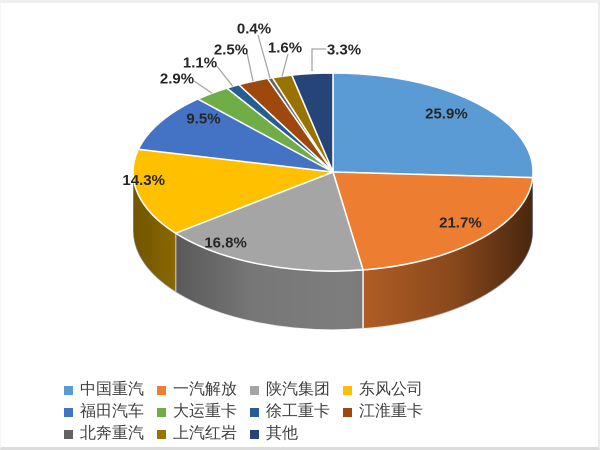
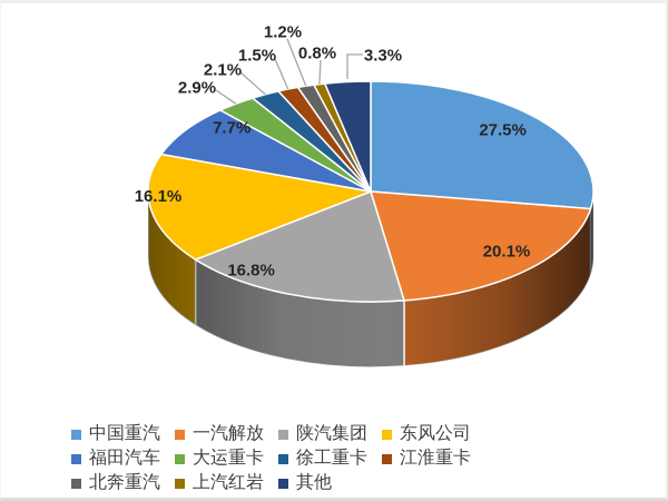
中国重汽: 25.9% -> 27.5%
一汽解放: 21.7% -> 20.1%
东风公司: 14.3% -> 16.1%
福田汽车: 9.5% -> 7.7%
徐工重卡: 1.1% -> 2.1%
江淮重卡: 2.5% -> 1.5%
北奔重汽: 0.4% -> 1.2%
上汽红岩: 1.6% -> 0.8%
